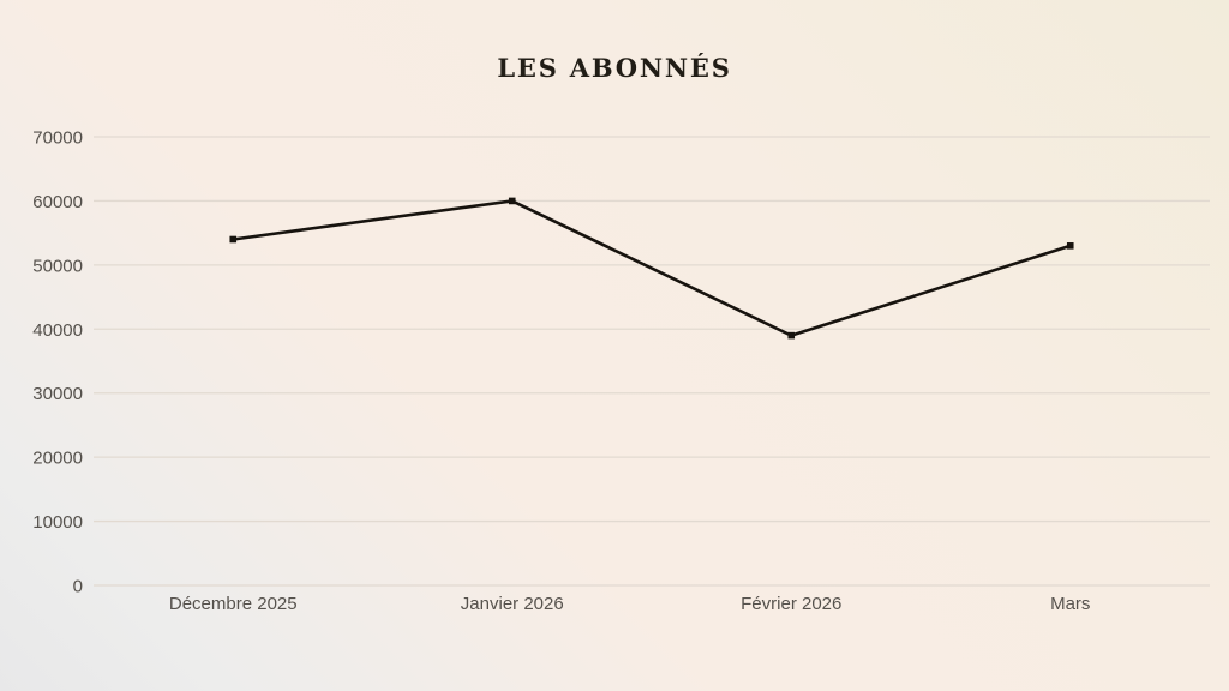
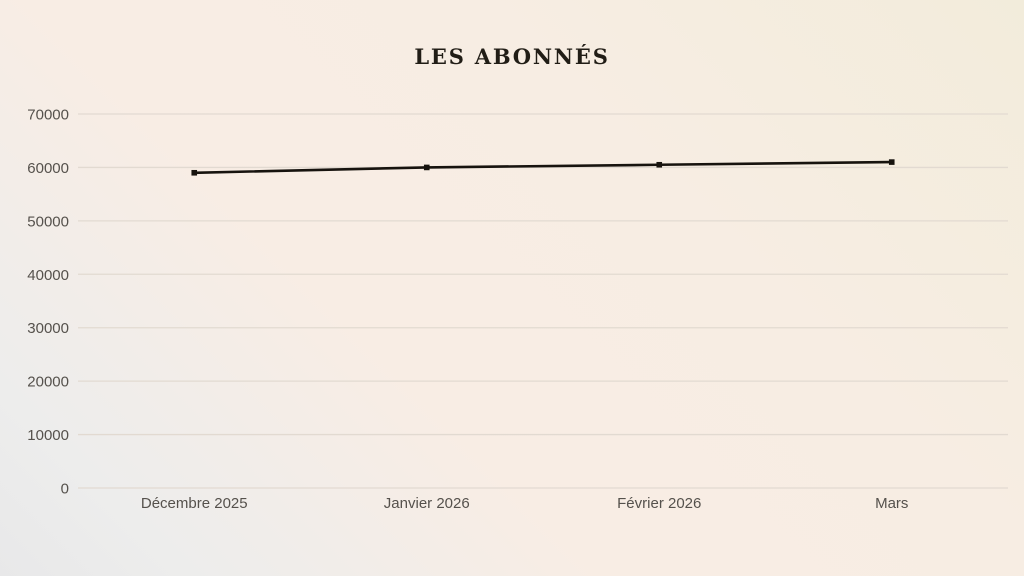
Décembre 2025: 54000 -> 59000
Février 2026: 39000 -> 60000
Mars: 53000 -> 61000
